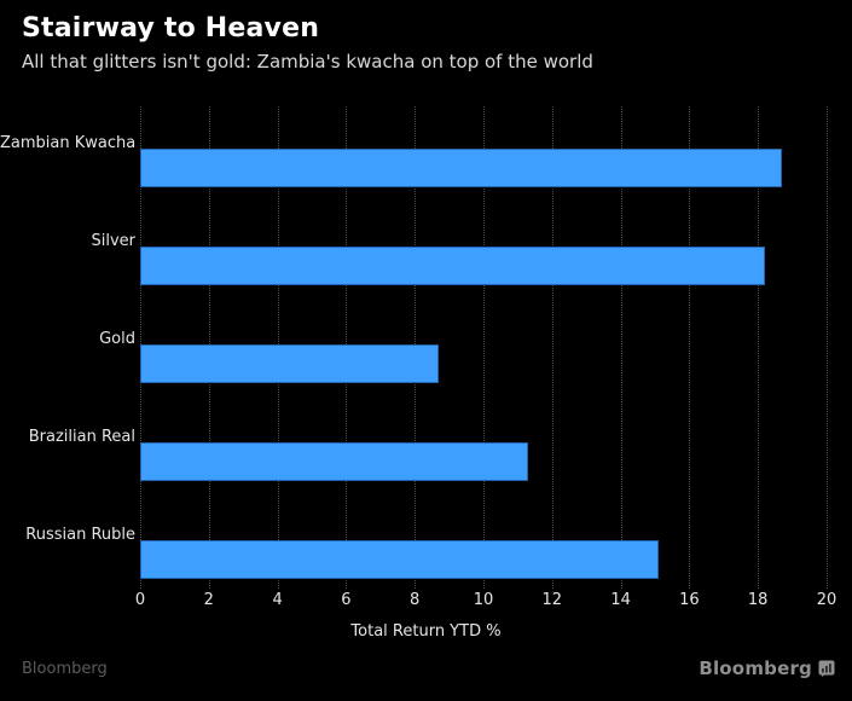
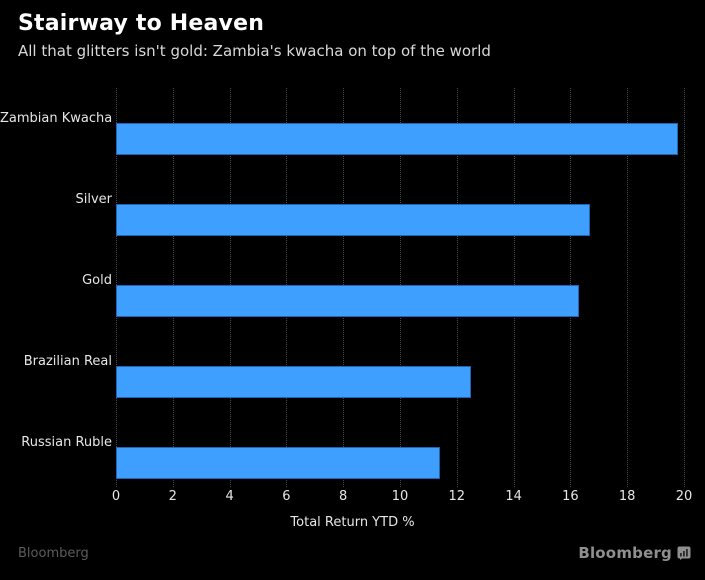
Zambian Kwacha: 18.7 -> 19.8
Silver: 18.2 -> 16.7
Gold: 8.7 -> 16.3
Brazilian Real: 11.3 -> 12.5
Russian Ruble: 15.1 -> 11.4
